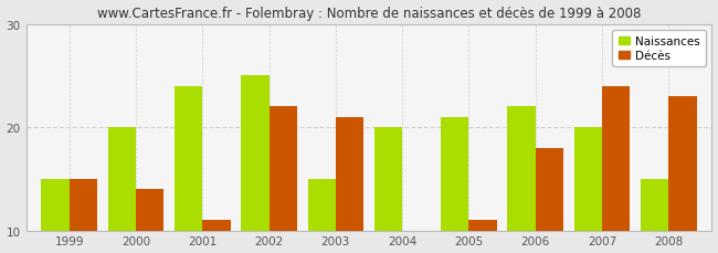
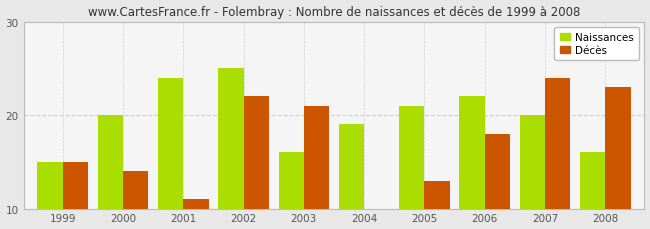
Naissances/2003: 15 -> 16
Naissances/2004: 20 -> 19
Décès/2005: 11 -> 13
Naissances/2008: 15 -> 16
